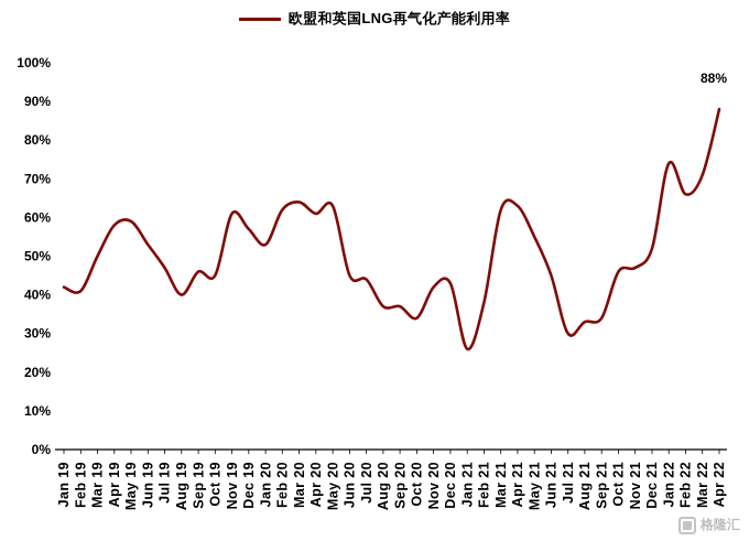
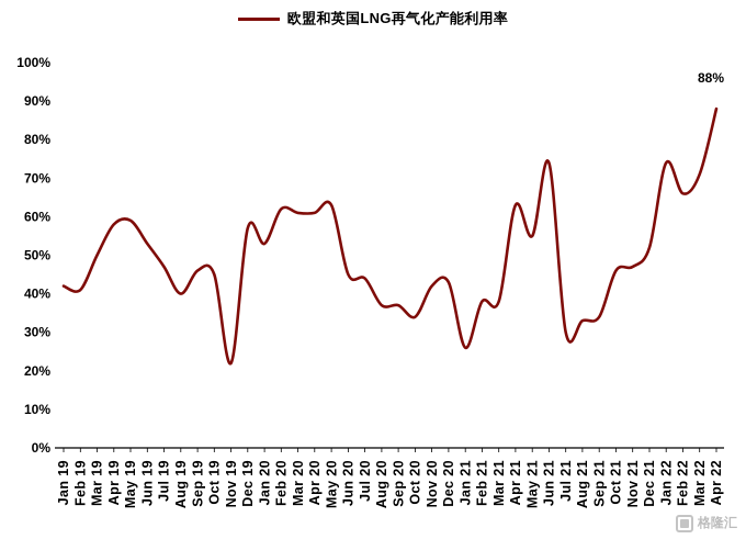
Nov 19: 61% -> 22%
Mar 20: 64% -> 61%
Mar 21: 62% -> 38%
Jun 21: 45% -> 74%
